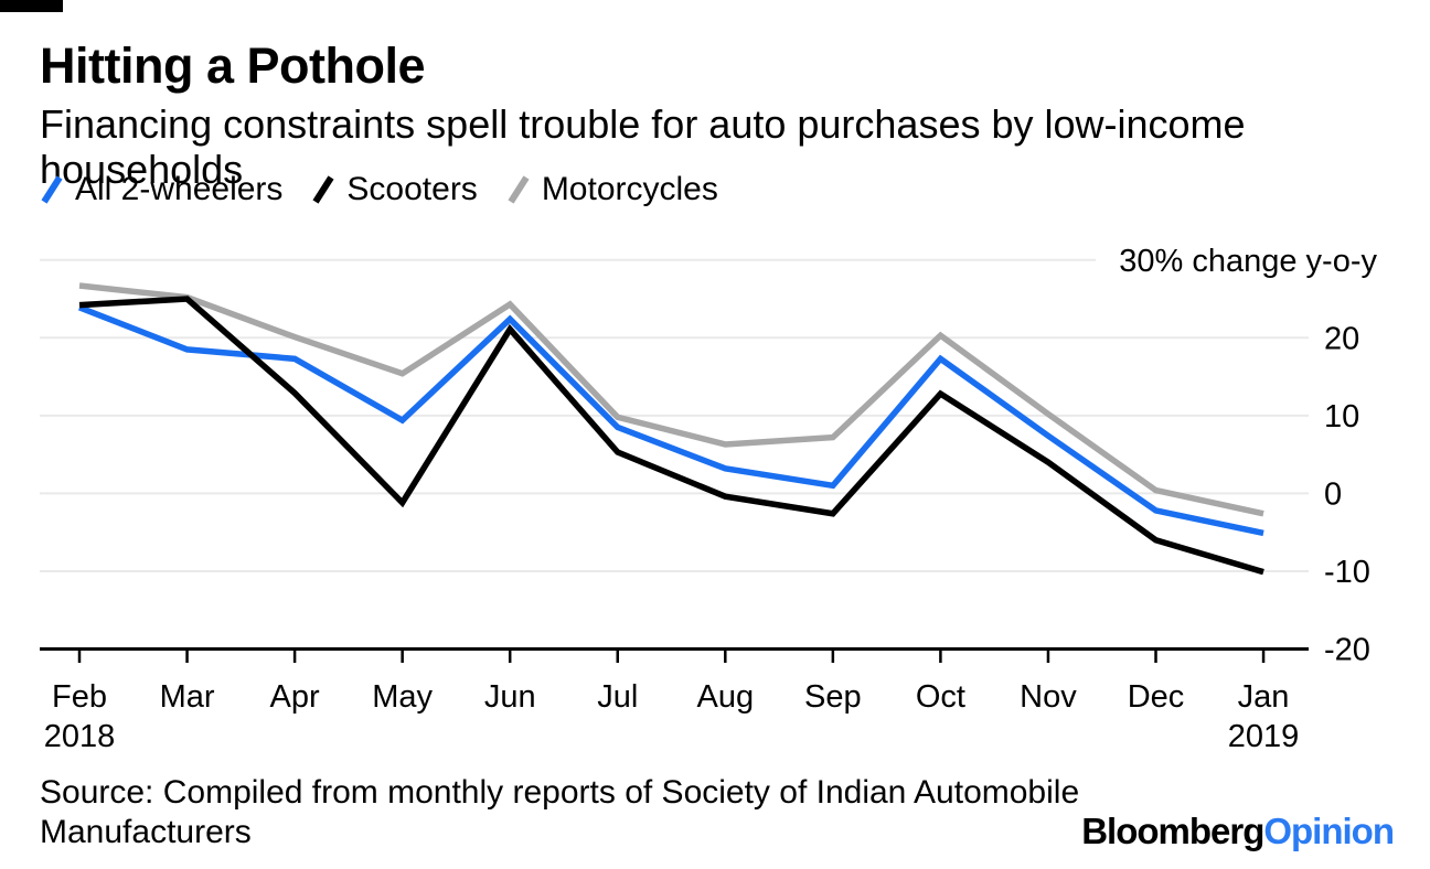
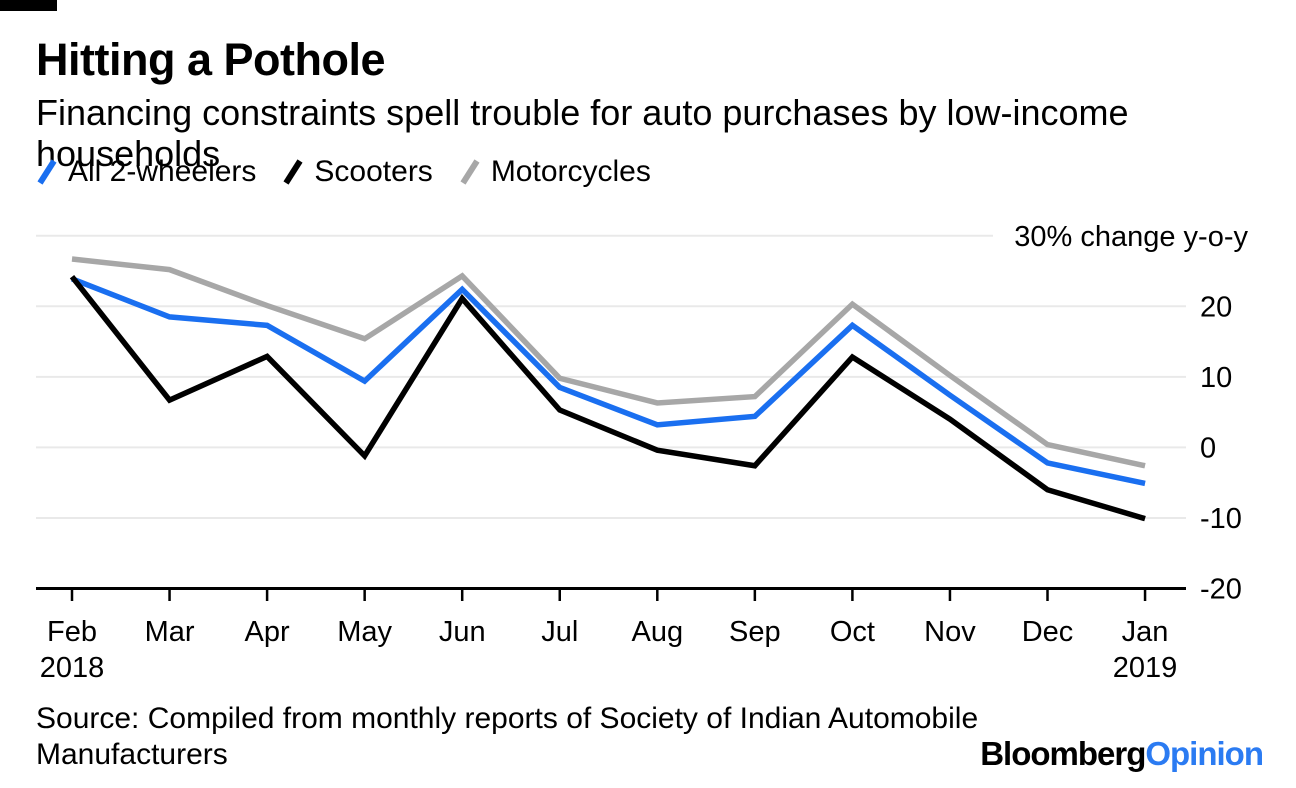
Scooters/Mar: 25 -> 7
All 2-wheelers/Sep: 1 -> 4
